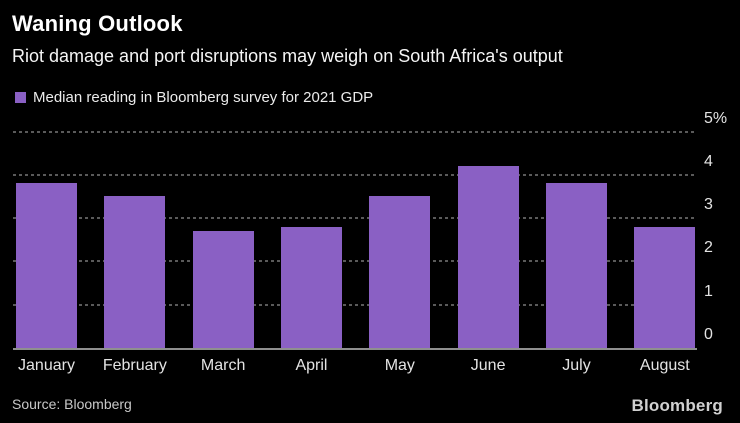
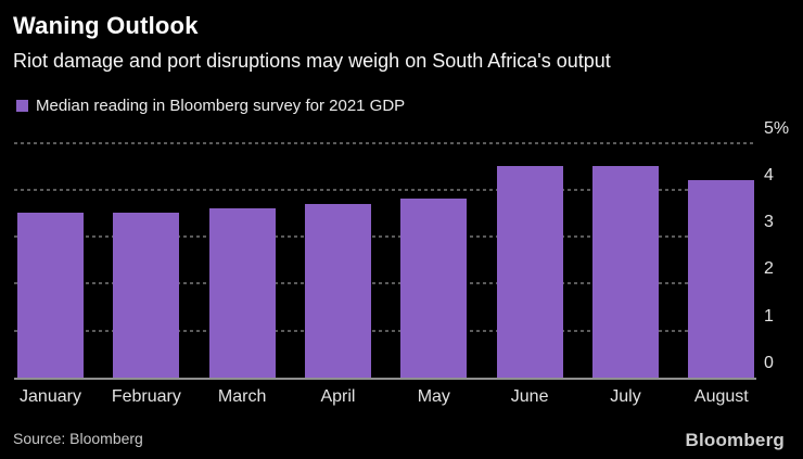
January: 3.8% -> 3.5%
March: 2.7% -> 3.6%
April: 2.8% -> 3.7%
May: 3.5% -> 3.8%
June: 4.2% -> 4.5%
July: 3.8% -> 4.5%
August: 2.8% -> 4.2%
